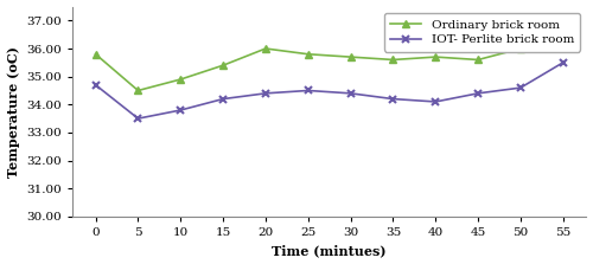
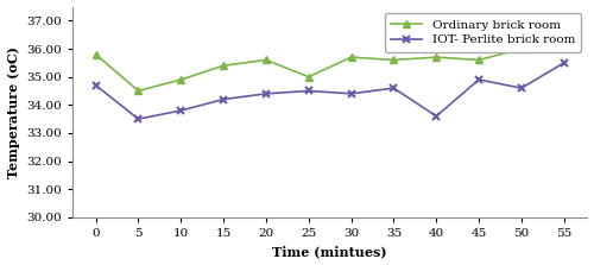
Ordinary brick room/20: 36.0 -> 35.6
Ordinary brick room/25: 35.8 -> 35.0
IOT- Perlite brick room/35: 34.2 -> 34.6
IOT- Perlite brick room/40: 34.1 -> 33.6
IOT- Perlite brick room/45: 34.4 -> 34.9
